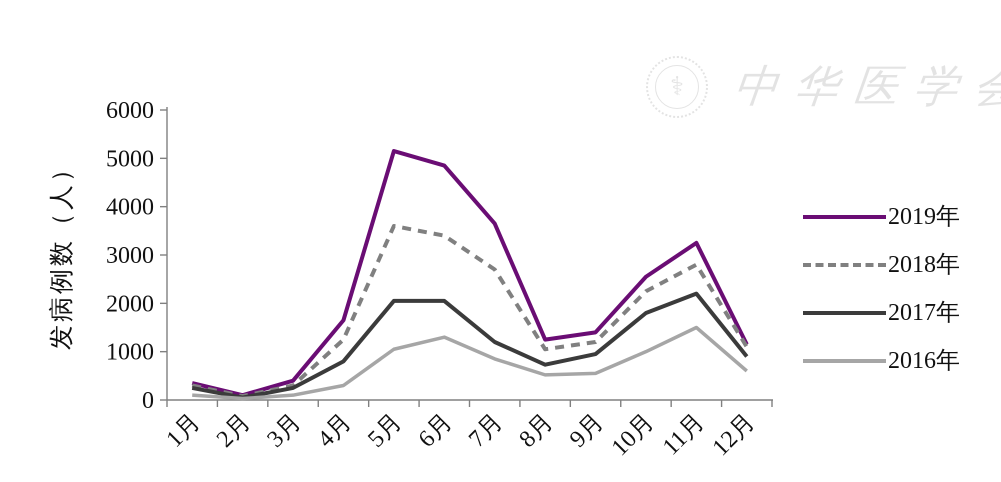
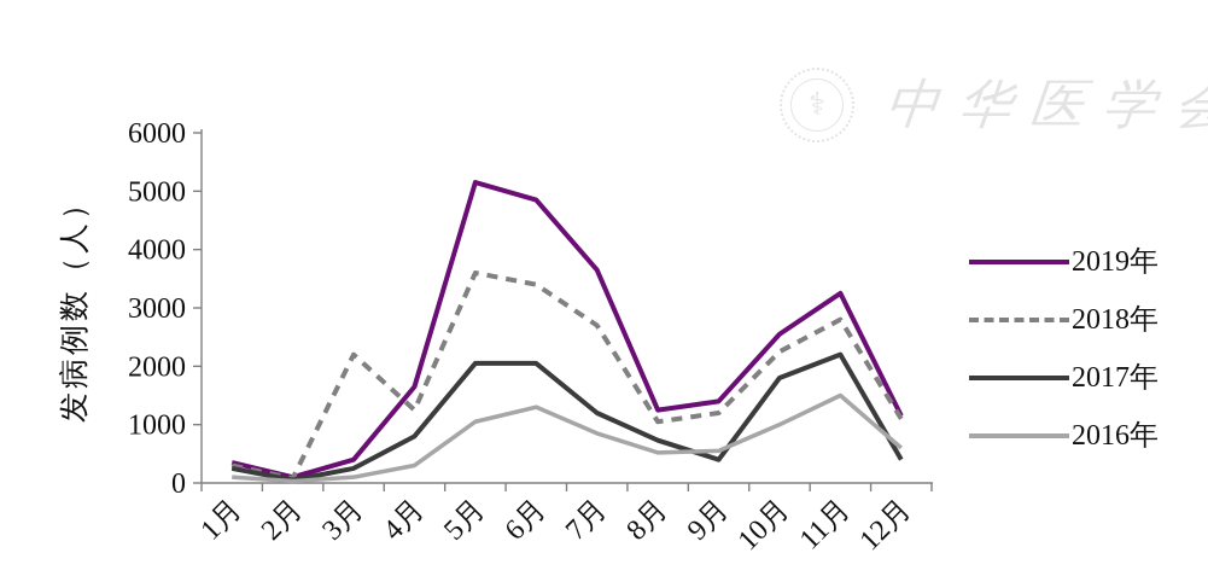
2018年/3月: 300 -> 2200
2017年/9月: 1000 -> 400
2017年/12月: 900 -> 400
